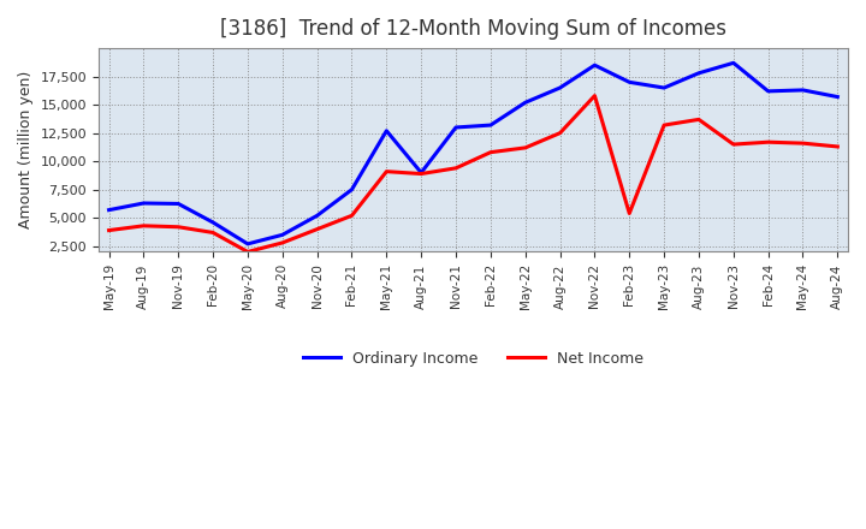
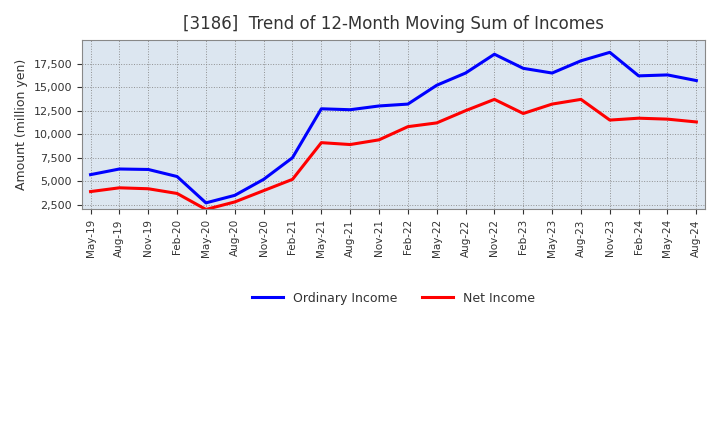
Ordinary Income/Feb-20: 4,600 -> 5,500
Ordinary Income/Aug-21: 9,000 -> 12,600
Net Income/Nov-22: 15,800 -> 13,700
Net Income/Feb-23: 5,400 -> 12,200
